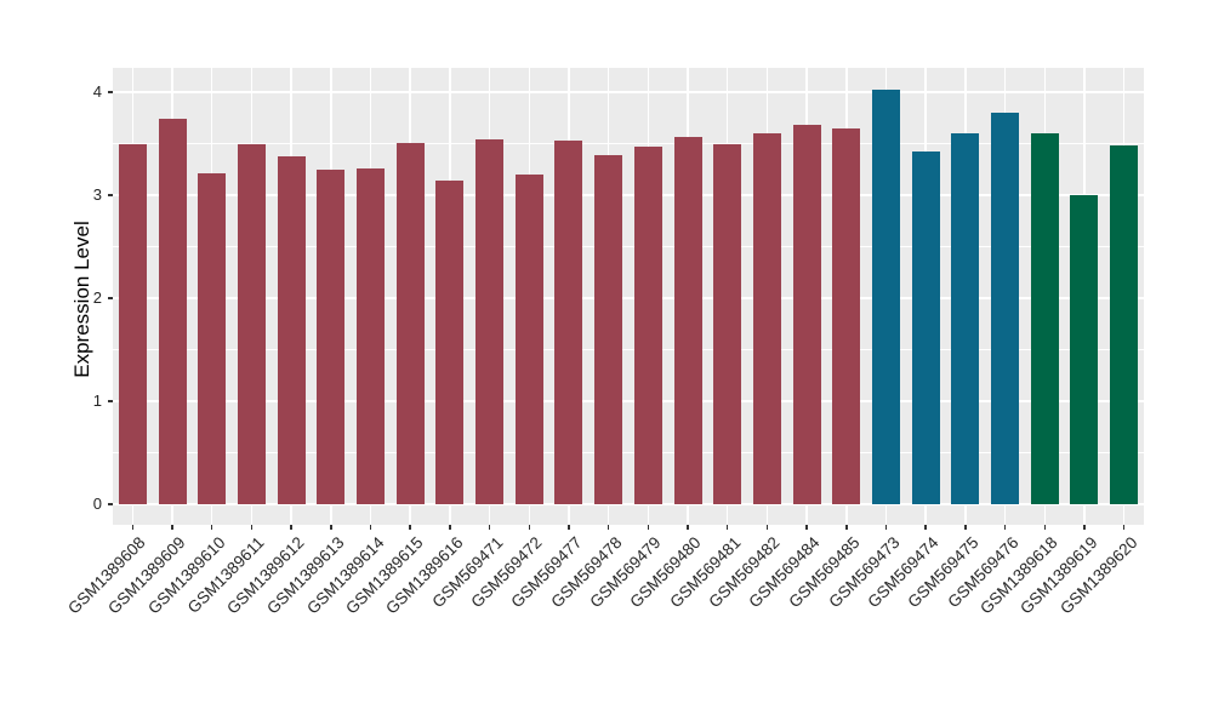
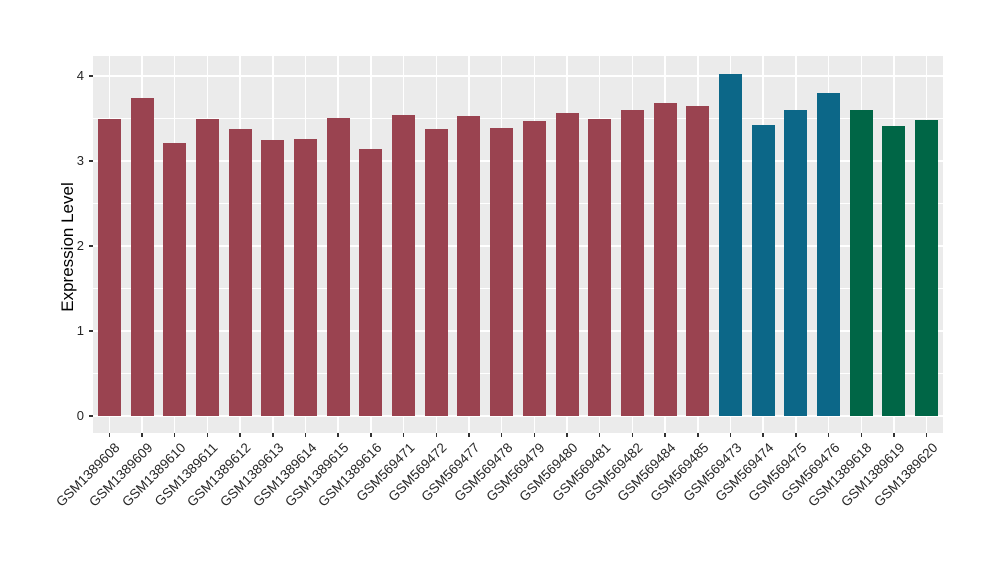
GSM569472: 3.2 -> 3.4
GSM1389619: 3.0 -> 3.4
